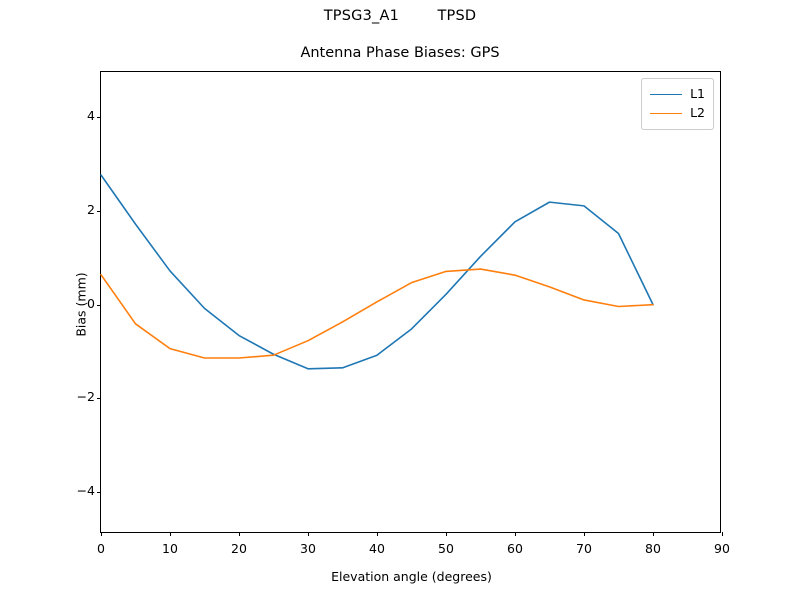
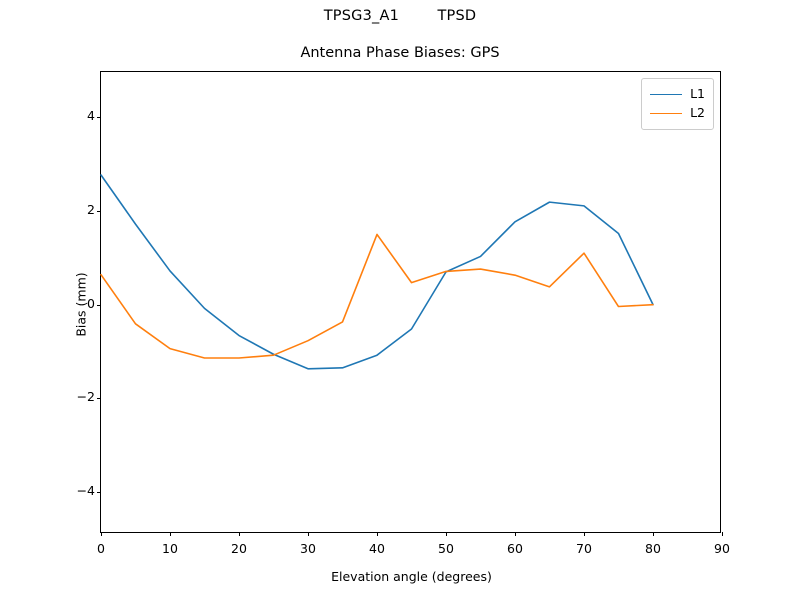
L2/40: 0.1 -> 1.5
L1/50: 0.2 -> 0.7
L2/70: 0.1 -> 1.1
